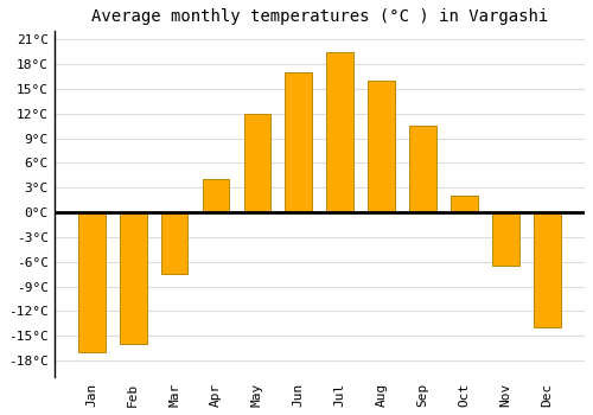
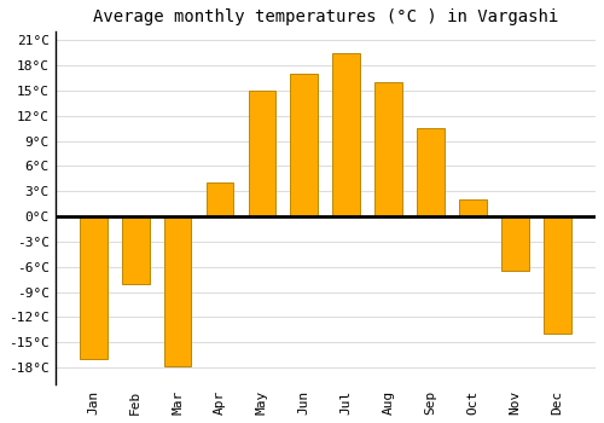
Feb: -16.0°C -> -8.0°C
Mar: -7.5°C -> -17.8°C
May: 12.0°C -> 15.0°C
